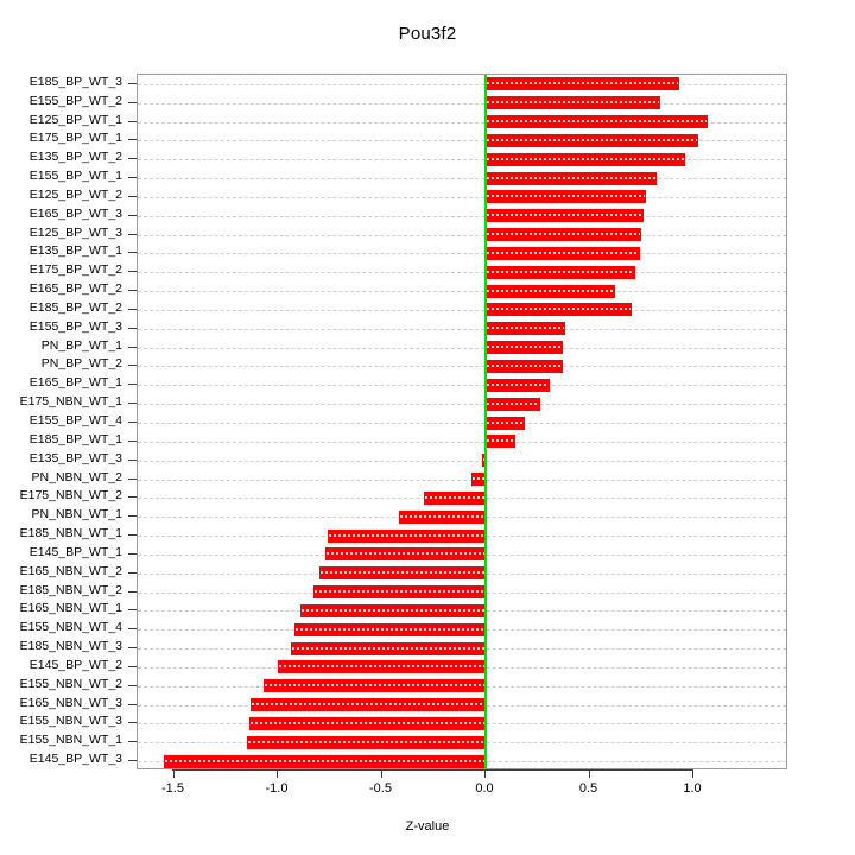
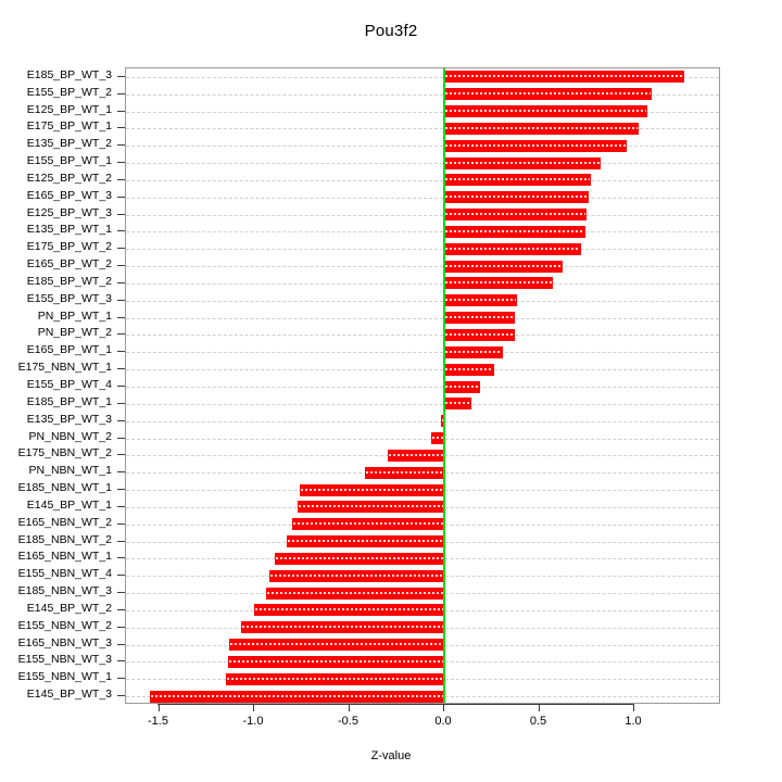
E185_BP_WT_3: 0.93 -> 1.26
E155_BP_WT_2: 0.84 -> 1.09
E185_BP_WT_2: 0.70 -> 0.57
